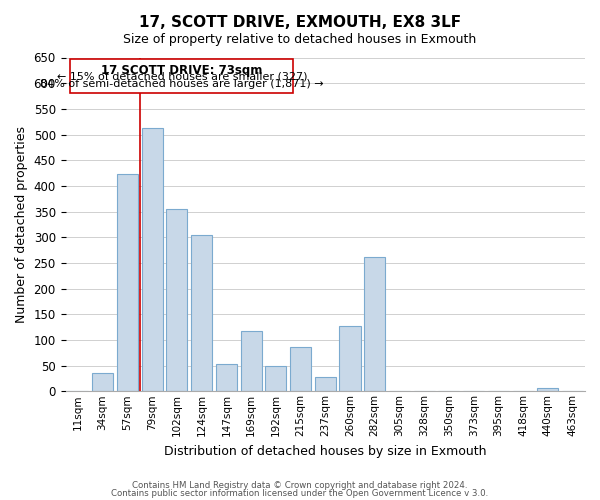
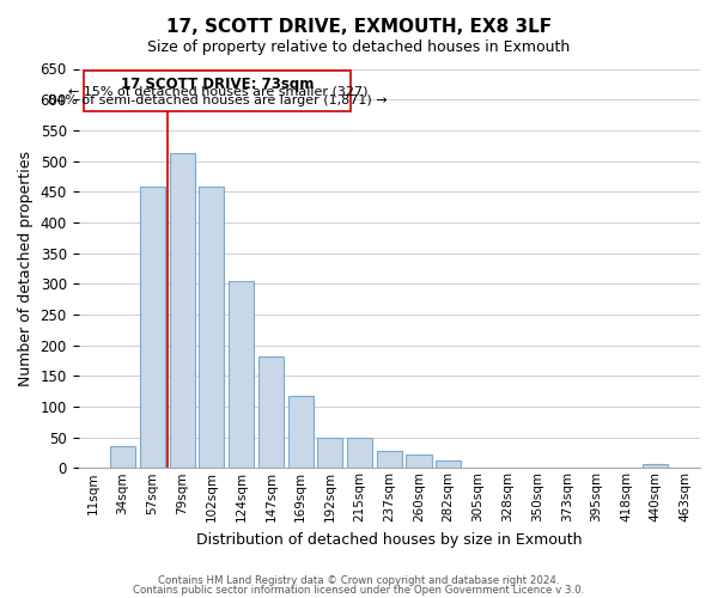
57sqm: 424 -> 458
102sqm: 354 -> 458
147sqm: 54 -> 181
215sqm: 86 -> 50
260sqm: 128 -> 22
282sqm: 262 -> 13
